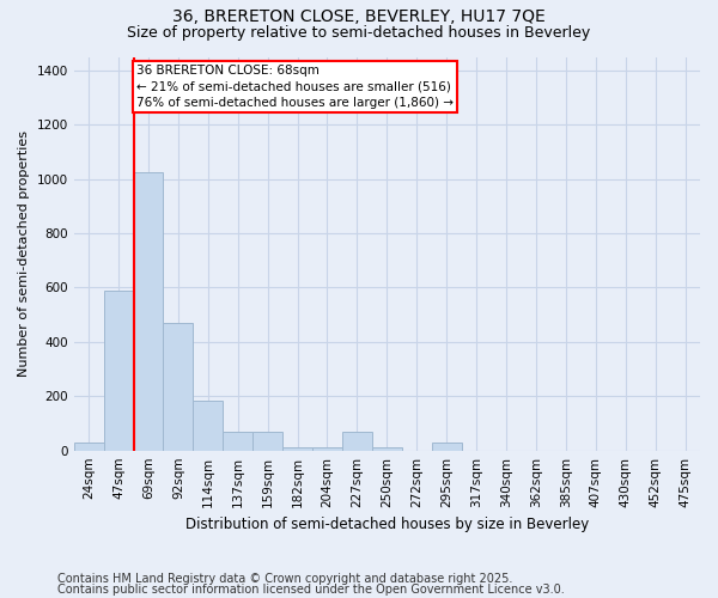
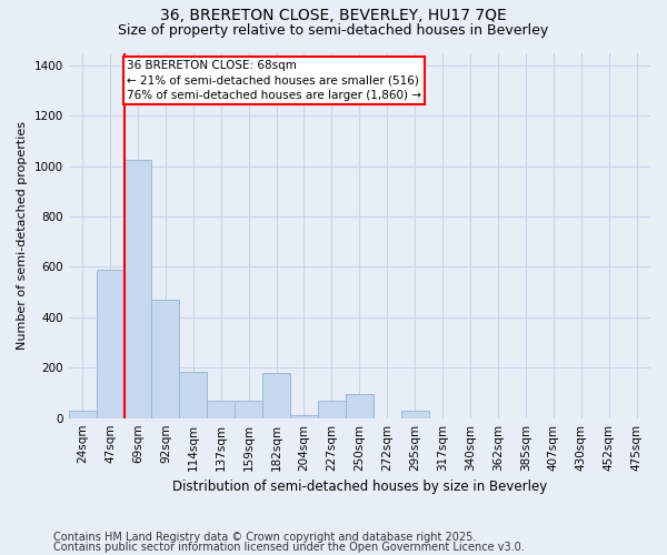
182sqm: 10 -> 180
250sqm: 10 -> 95
